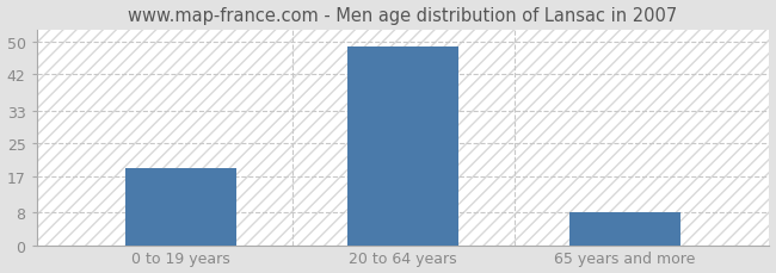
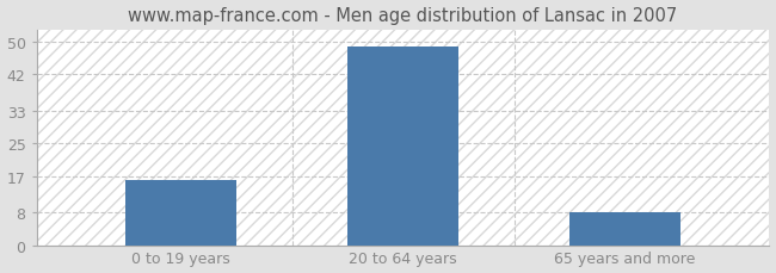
0 to 19 years: 19 -> 16
